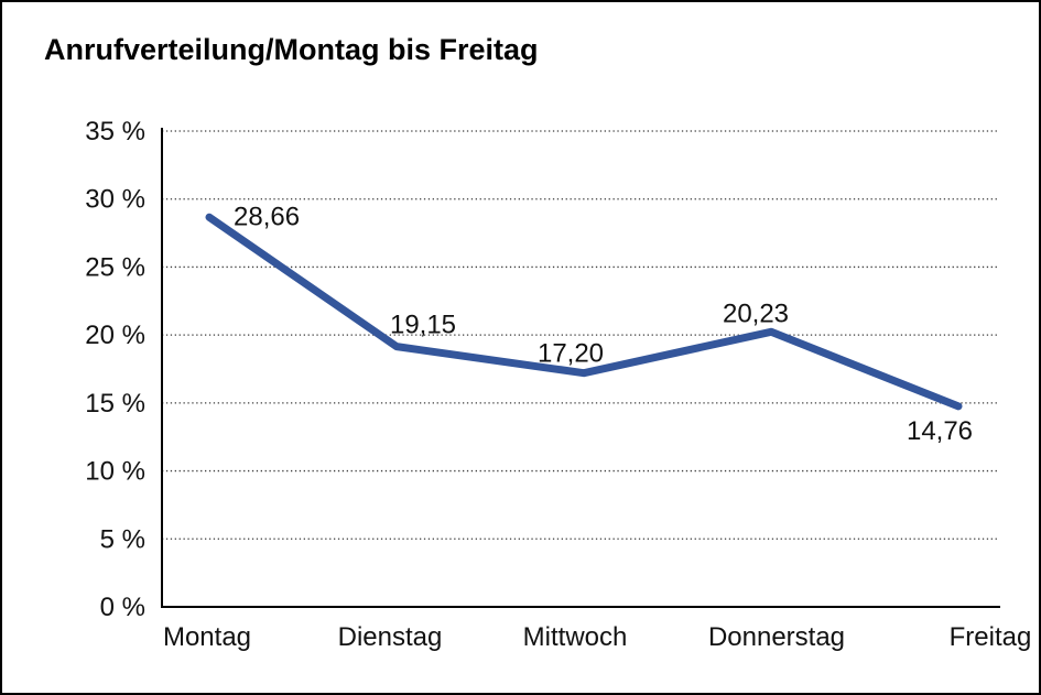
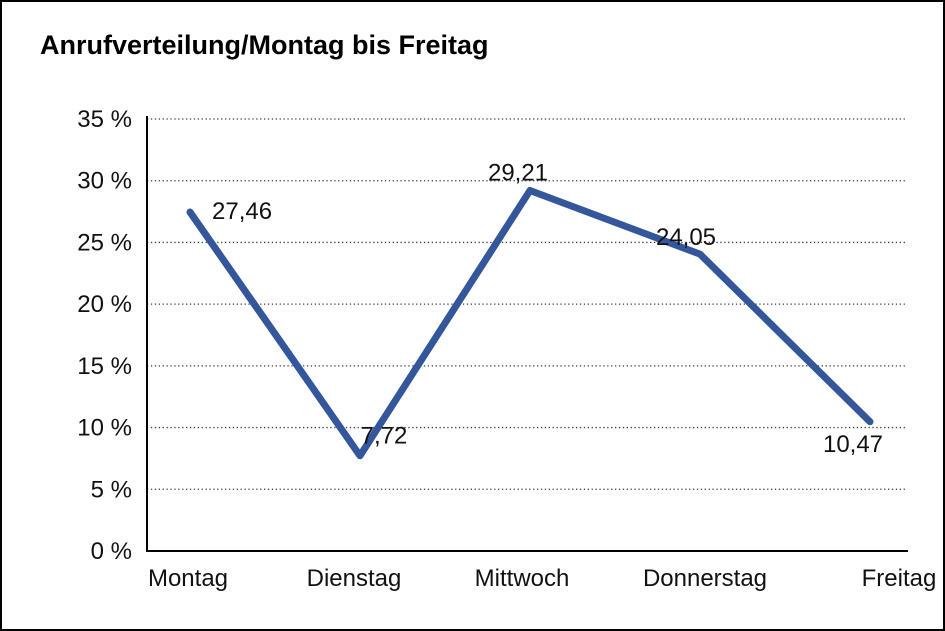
Montag: 28,66 -> 27,46
Dienstag: 19,15 -> 7,72
Mittwoch: 17,20 -> 29,21
Donnerstag: 20,23 -> 24,05
Freitag: 14,76 -> 10,47
